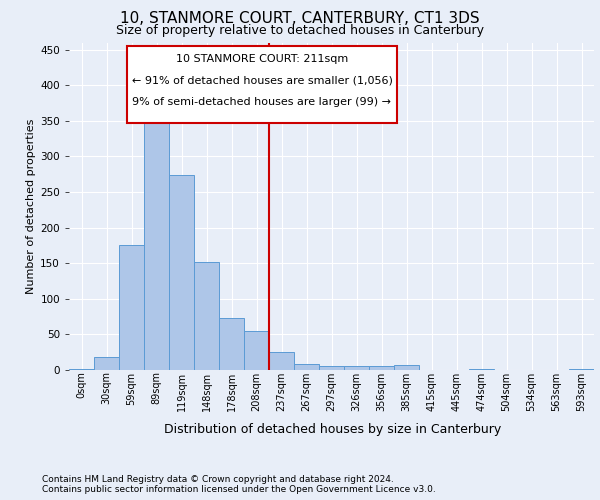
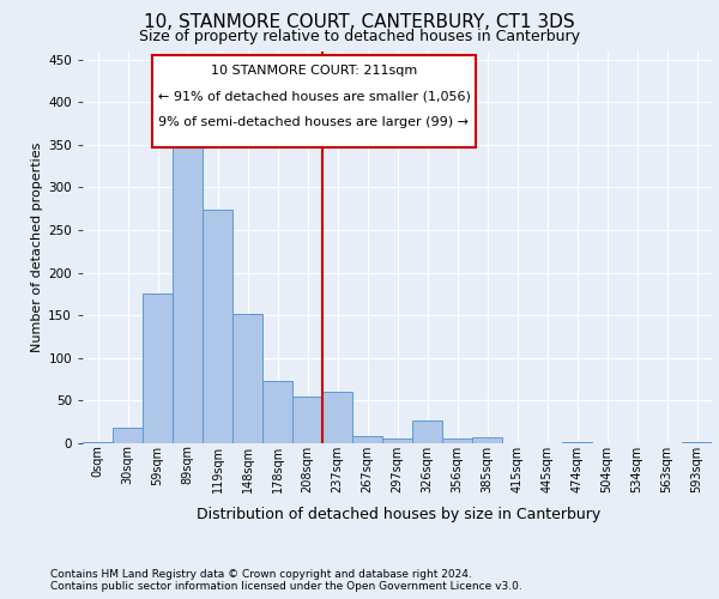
237sqm: 25 -> 60
326sqm: 6 -> 26
